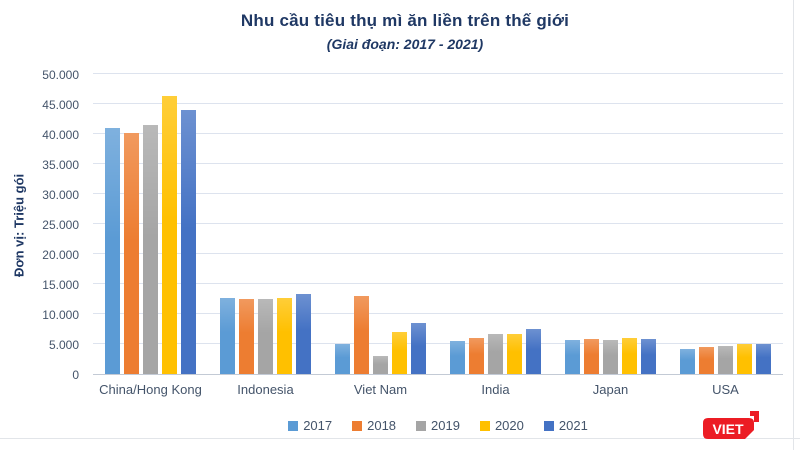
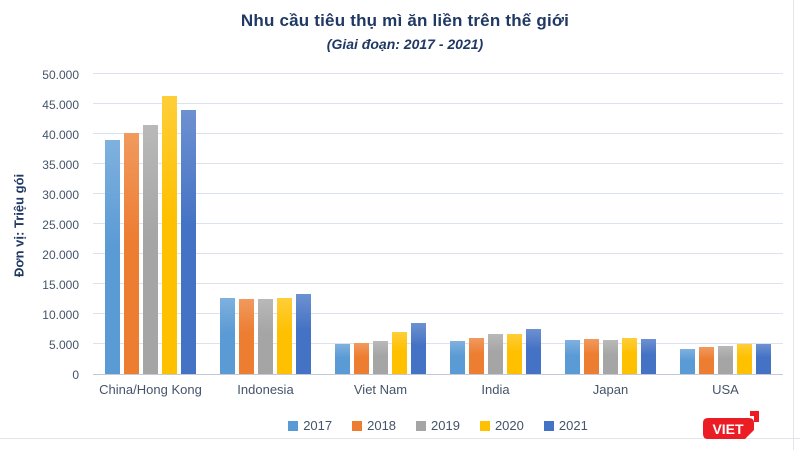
2017/China/Hong Kong: 41000 -> 39000
2018/Viet Nam: 13000 -> 5000
2019/Viet Nam: 3000 -> 5000
